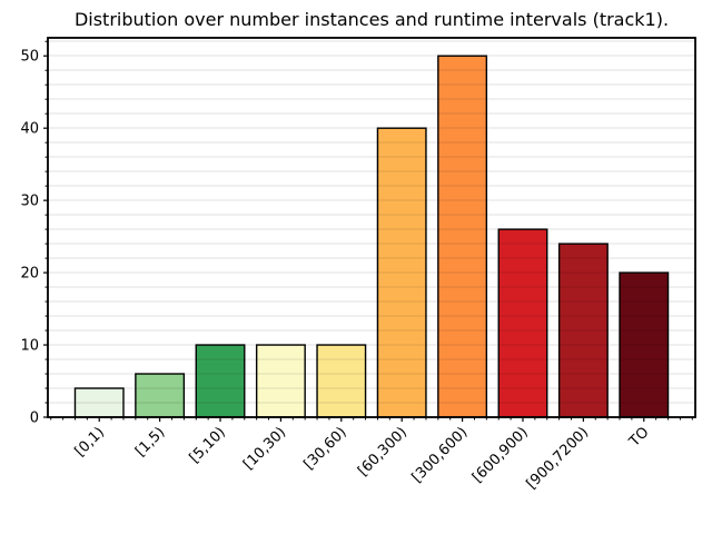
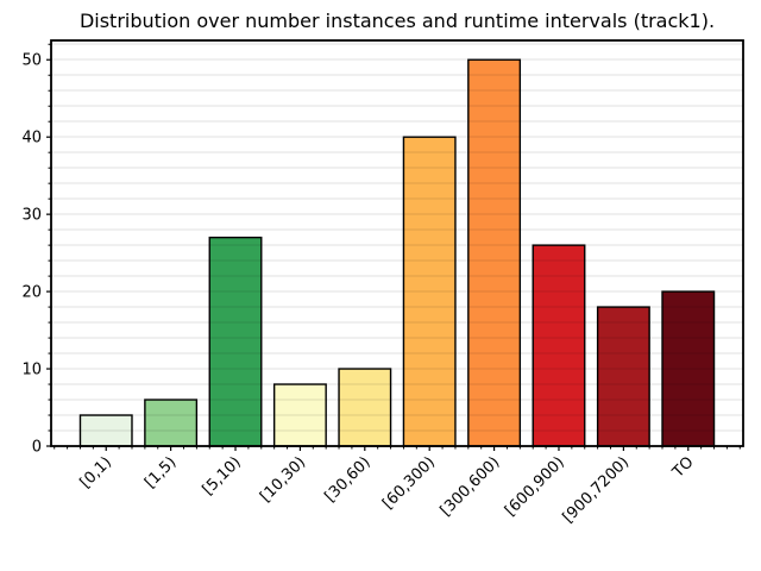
[5,10): 10 -> 27
[10,30): 10 -> 8
[900,7200): 24 -> 18
